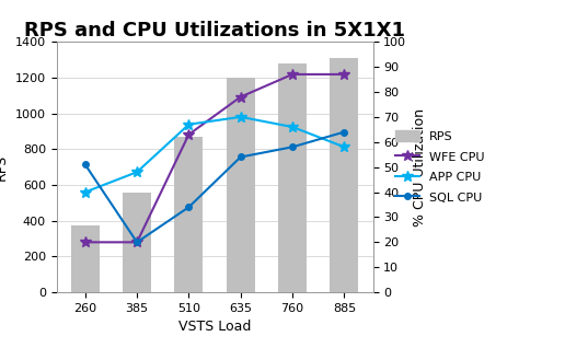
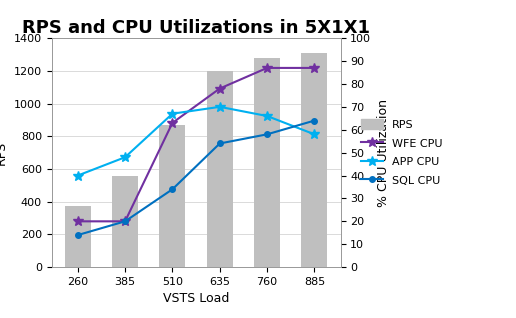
SQL CPU/260: 51 -> 14
